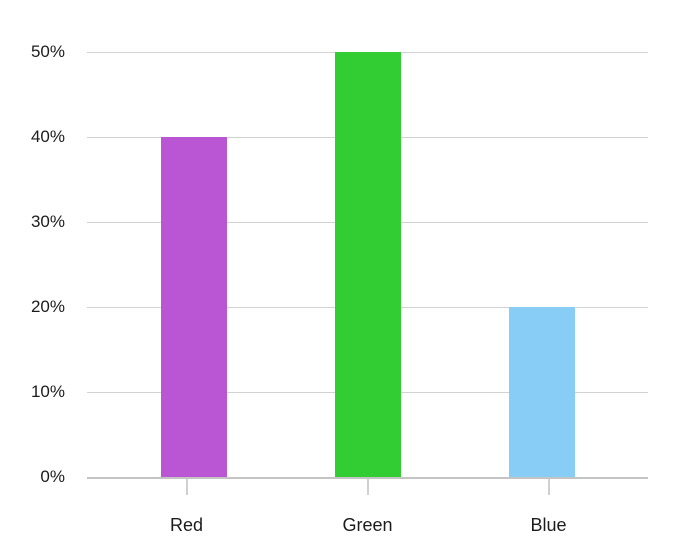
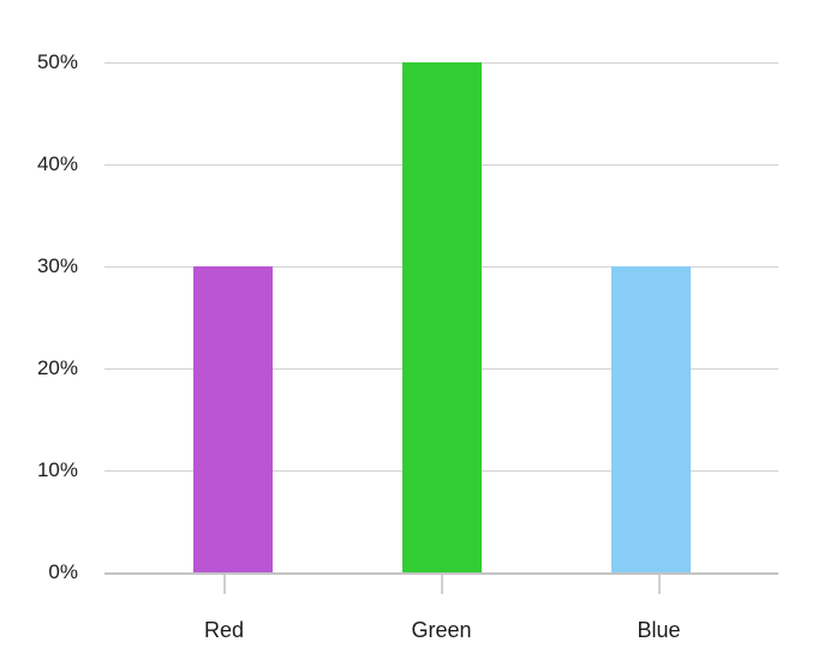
Red: 40% -> 30%
Blue: 20% -> 30%
